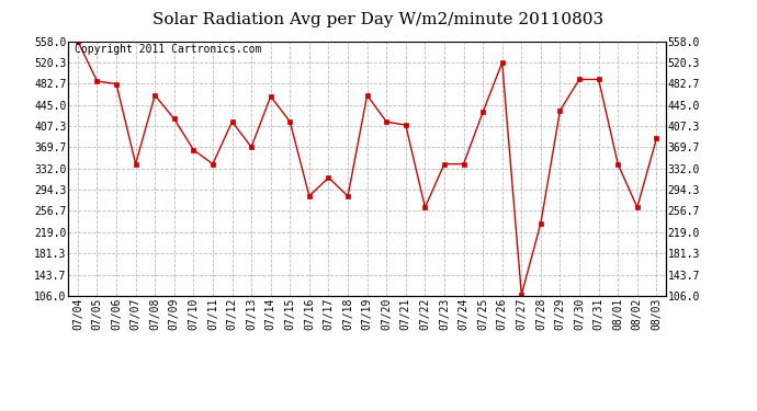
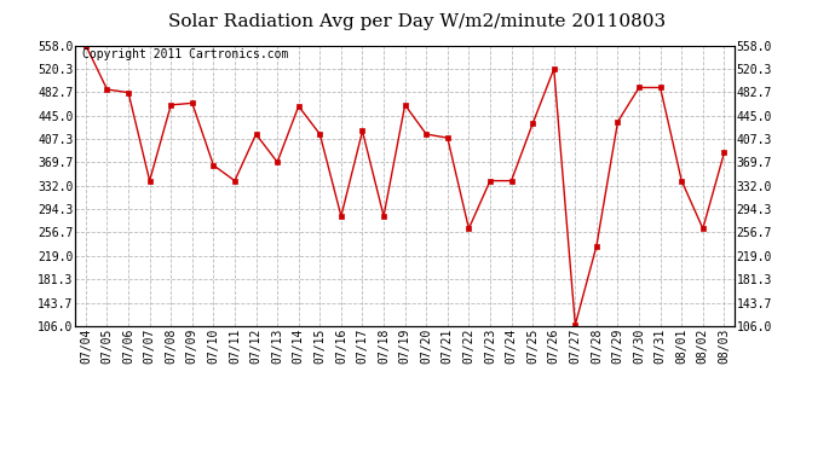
07/09: 420 -> 465
07/17: 316 -> 420
